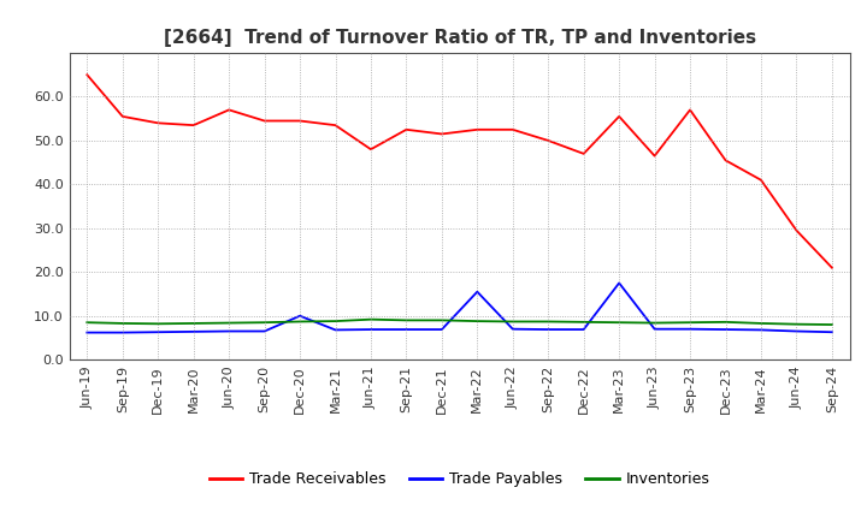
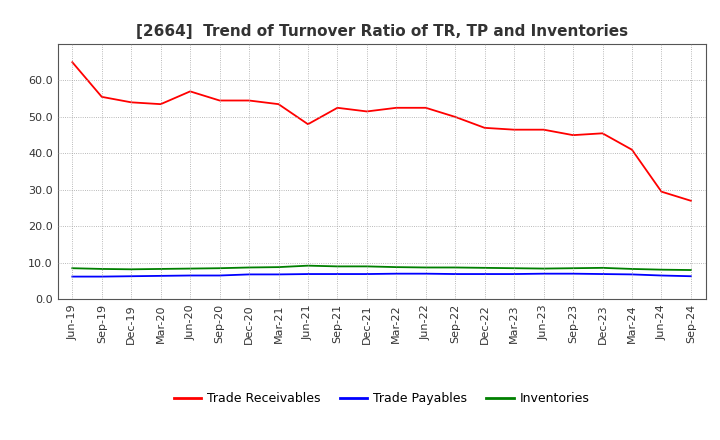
Trade Payables/Dec-20: 10.0 -> 6.8
Trade Payables/Mar-22: 15.5 -> 7.0
Trade Receivables/Mar-23: 55.5 -> 46.5
Trade Payables/Mar-23: 17.5 -> 6.9
Trade Receivables/Sep-23: 57.0 -> 45.0
Trade Receivables/Sep-24: 21.0 -> 27.0
